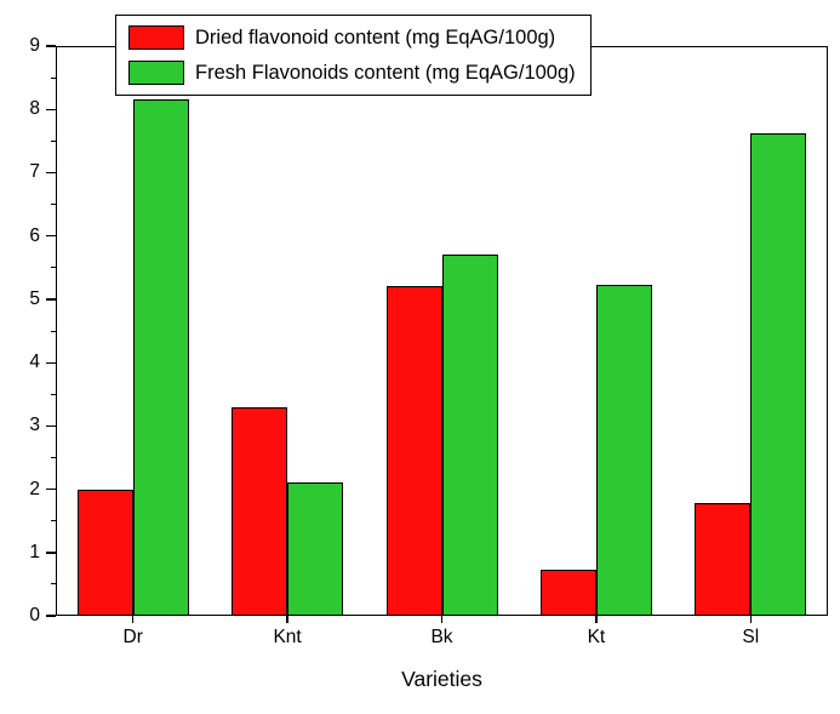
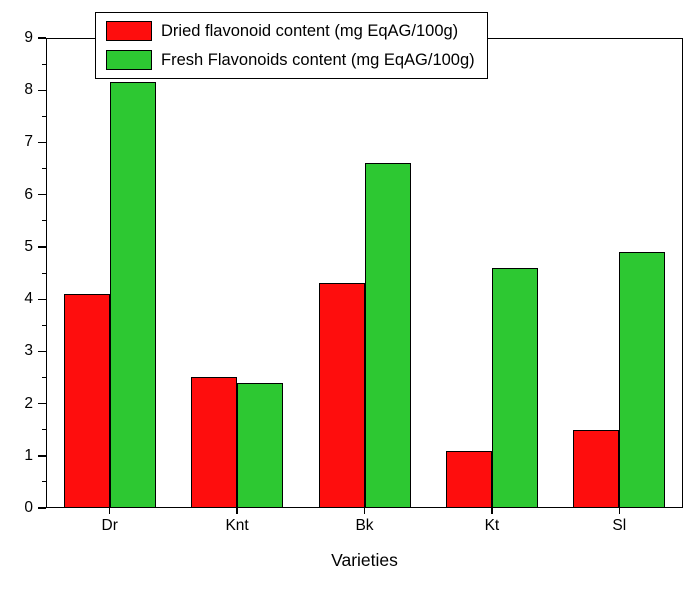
Dried flavonoid content (mg EqAG/100g)/Dr: 2.0 -> 4.1
Dried flavonoid content (mg EqAG/100g)/Knt: 3.3 -> 2.5
Fresh Flavonoids content (mg EqAG/100g)/Knt: 2.1 -> 2.4
Dried flavonoid content (mg EqAG/100g)/Bk: 5.2 -> 4.3
Fresh Flavonoids content (mg EqAG/100g)/Bk: 5.7 -> 6.6
Dried flavonoid content (mg EqAG/100g)/Kt: 0.7 -> 1.1
Fresh Flavonoids content (mg EqAG/100g)/Kt: 5.2 -> 4.6
Dried flavonoid content (mg EqAG/100g)/Sl: 1.8 -> 1.5
Fresh Flavonoids content (mg EqAG/100g)/Sl: 7.6 -> 4.9
